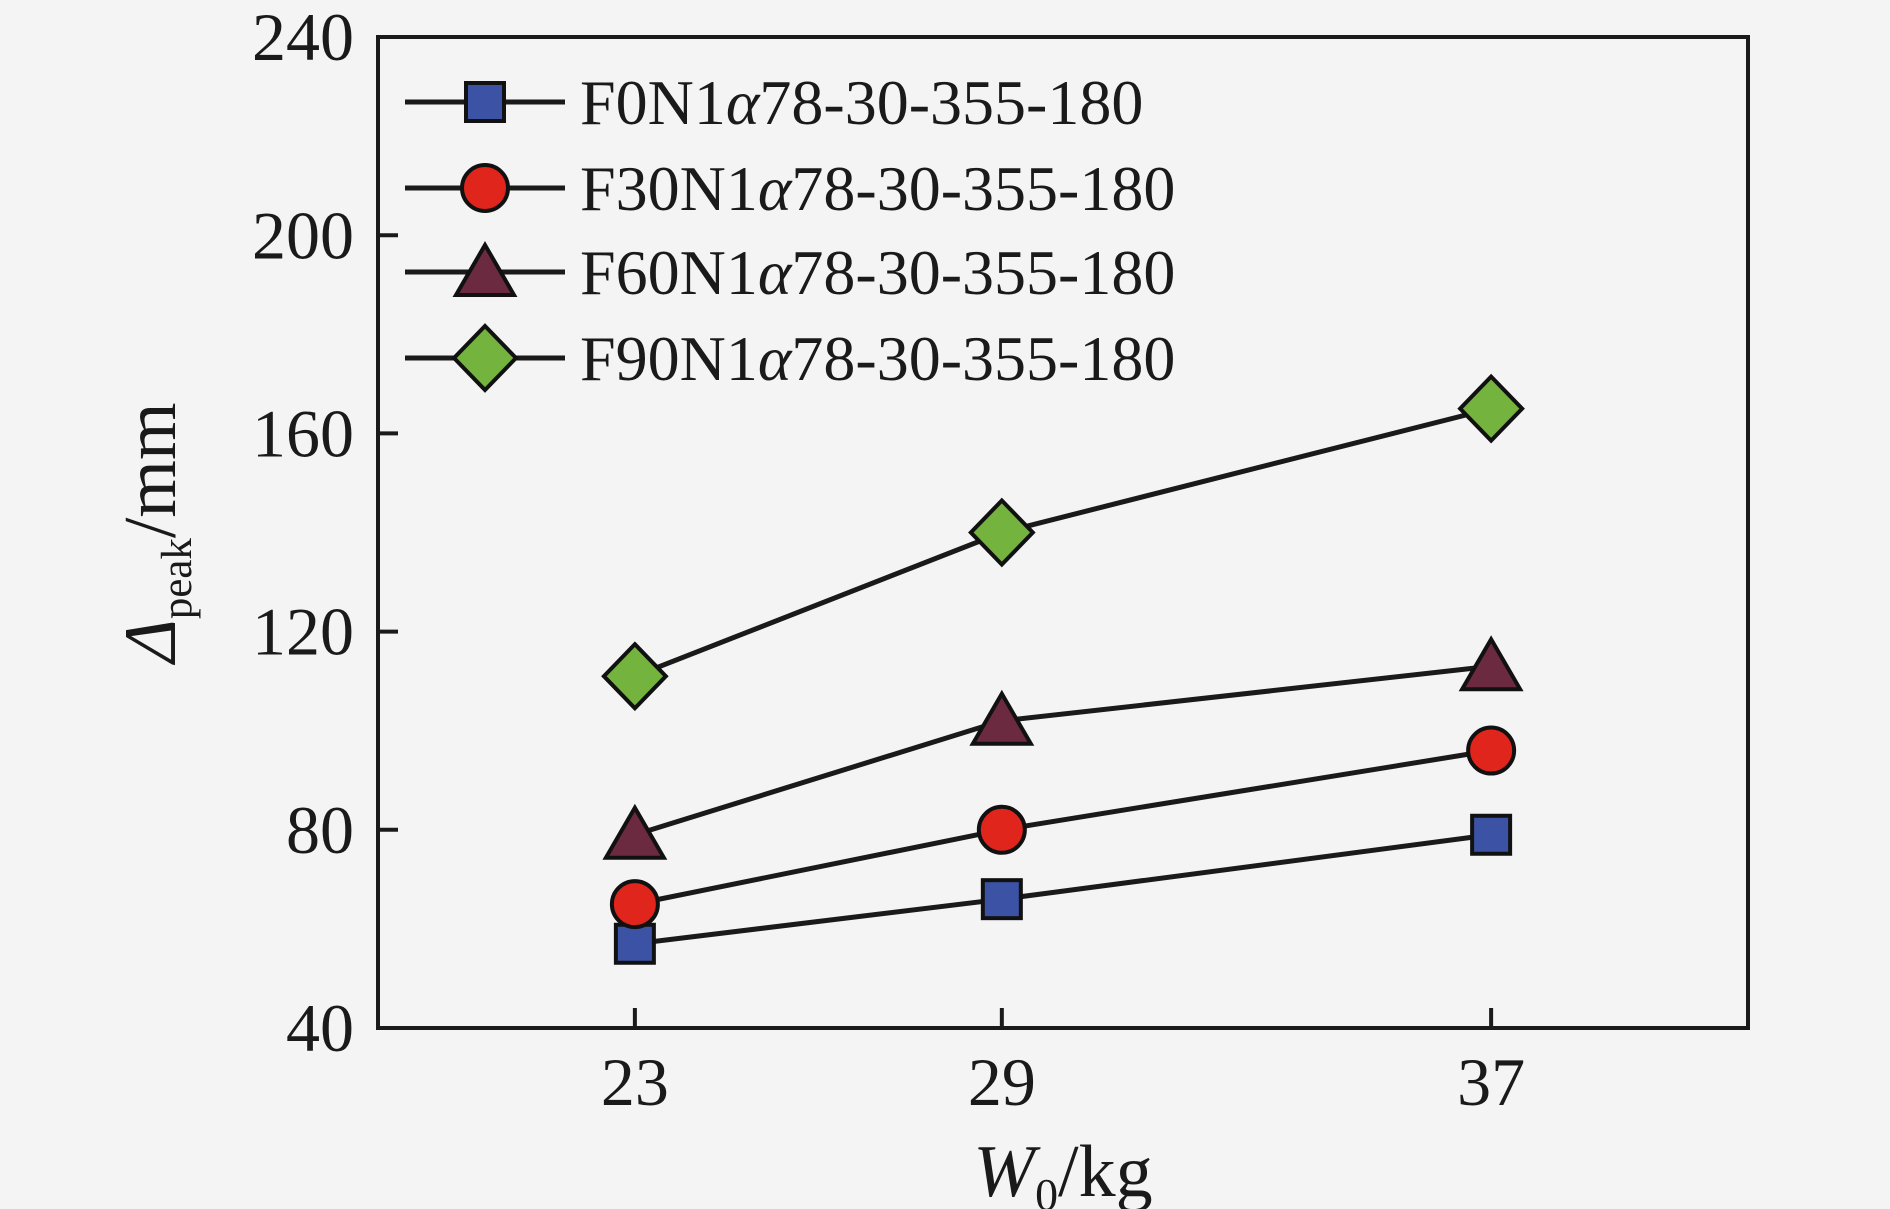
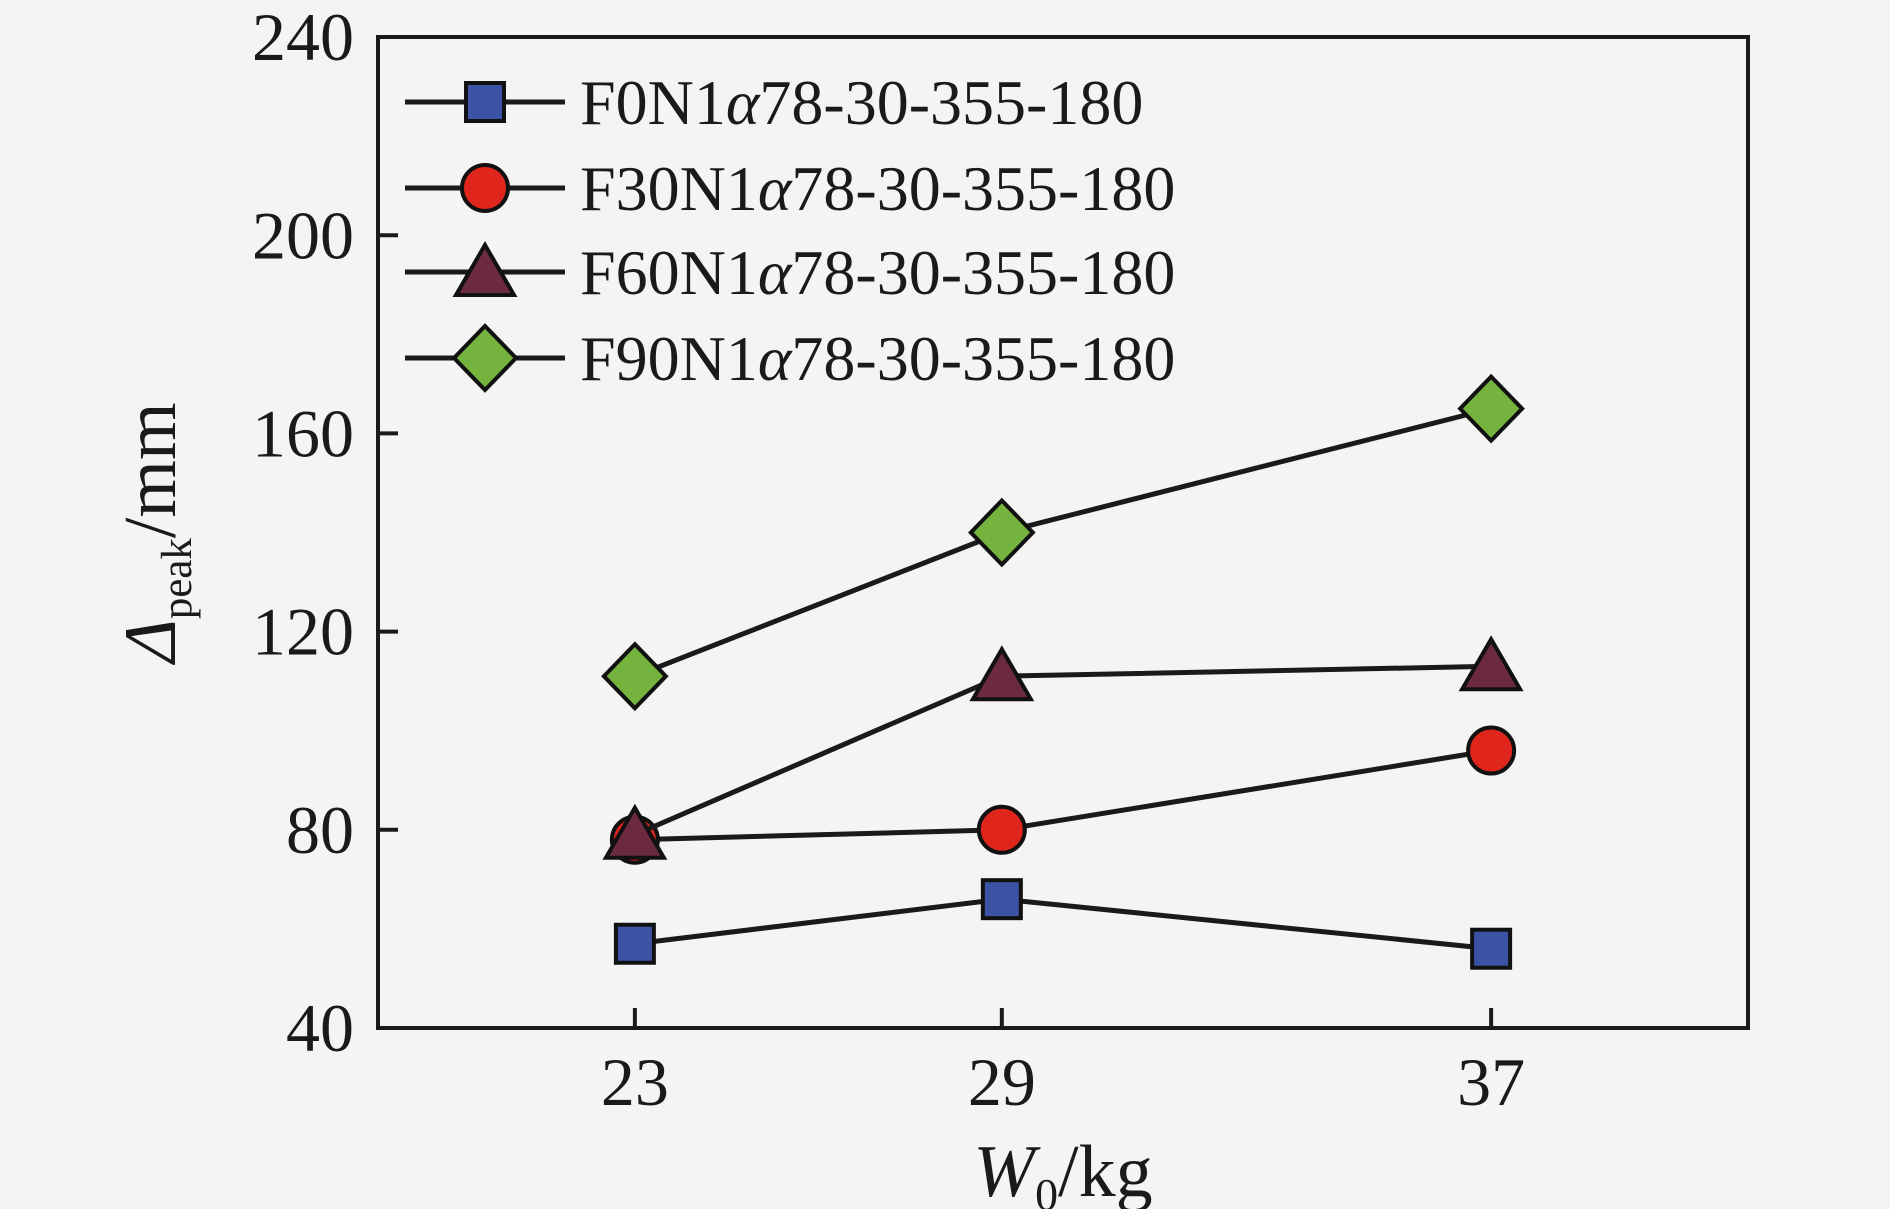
F30N1α78-30-355-180/23: 65 -> 78
F60N1α78-30-355-180/29: 102 -> 111
F0N1α78-30-355-180/37: 79 -> 56
